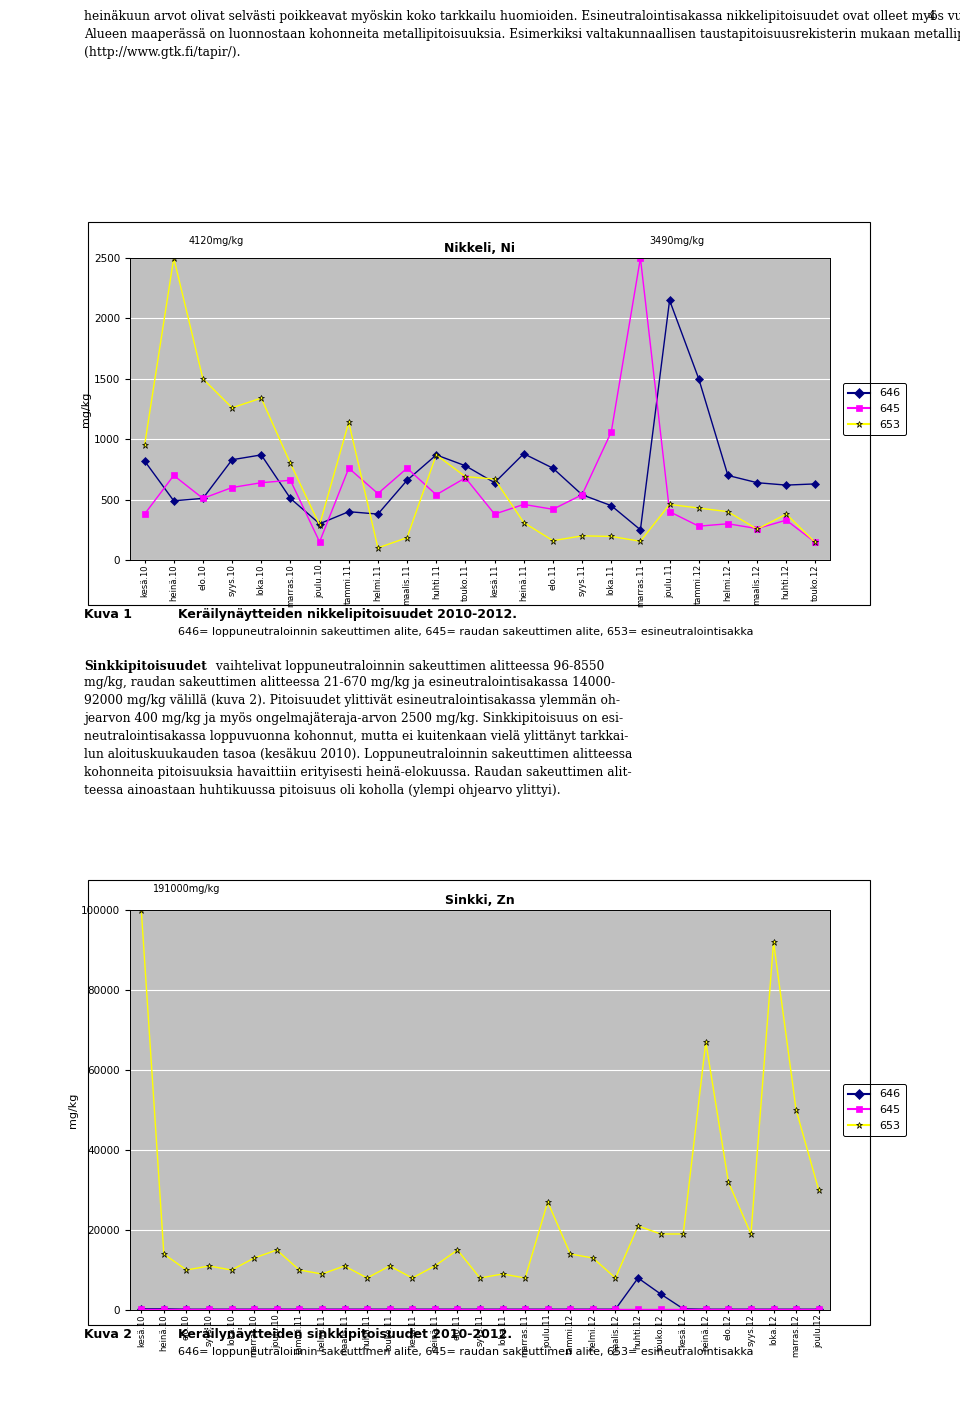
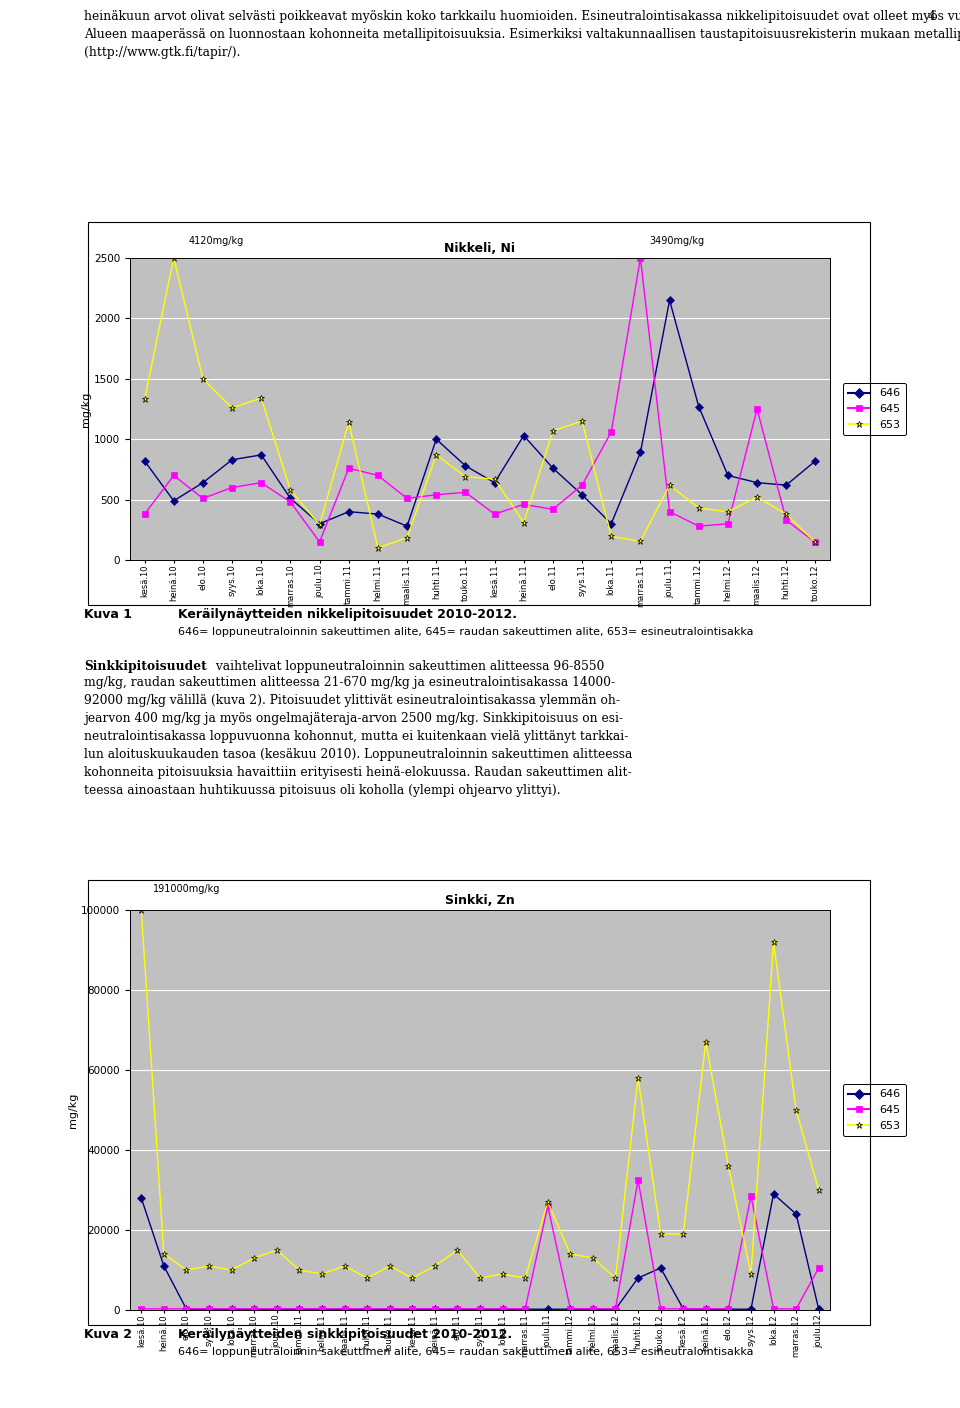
Nikkeli, Ni/653/kesä.10: 950 -> 1330
Nikkeli, Ni/646/elo.10: 510 -> 640
Nikkeli, Ni/645/marras.10: 660 -> 480
Nikkeli, Ni/653/marras.10: 800 -> 580
Nikkeli, Ni/645/helmi.11: 550 -> 700
Nikkeli, Ni/646/maalis.11: 660 -> 280
Nikkeli, Ni/645/maalis.11: 760 -> 510
Nikkeli, Ni/646/huhti.11: 870 -> 1000
Nikkeli, Ni/645/touko.11: 680 -> 560
Nikkeli, Ni/646/heinä.11: 880 -> 1030
Nikkeli, Ni/653/elo.11: 160 -> 1070
Nikkeli, Ni/645/syys.11: 540 -> 620
Nikkeli, Ni/653/syys.11: 200 -> 1150
Nikkeli, Ni/646/loka.11: 450 -> 300
Nikkeli, Ni/646/marras.11: 250 -> 890
Nikkeli, Ni/653/joulu.11: 460 -> 620
Nikkeli, Ni/646/tammi.12: 1500 -> 1270
Nikkeli, Ni/645/maalis.12: 260 -> 1250
Nikkeli, Ni/653/maalis.12: 260 -> 520
Nikkeli, Ni/646/touko.12: 630 -> 820
Sinkki, Zn/646/kesä.10: 300 -> 28000
Sinkki, Zn/646/heinä.10: 300 -> 11000
Sinkki, Zn/645/joulu.11: 300 -> 26000
Sinkki, Zn/645/huhti.12: 300 -> 32500
Sinkki, Zn/653/huhti.12: 21000 -> 58000
Sinkki, Zn/646/touko.12: 4000 -> 10500
Sinkki, Zn/653/elo.12: 32000 -> 36000
Sinkki, Zn/645/syys.12: 300 -> 28500
Sinkki, Zn/653/syys.12: 19000 -> 9000
Sinkki, Zn/646/loka.12: 200 -> 29000
Sinkki, Zn/646/marras.12: 200 -> 24000
Sinkki, Zn/645/joulu.12: 300 -> 10500
